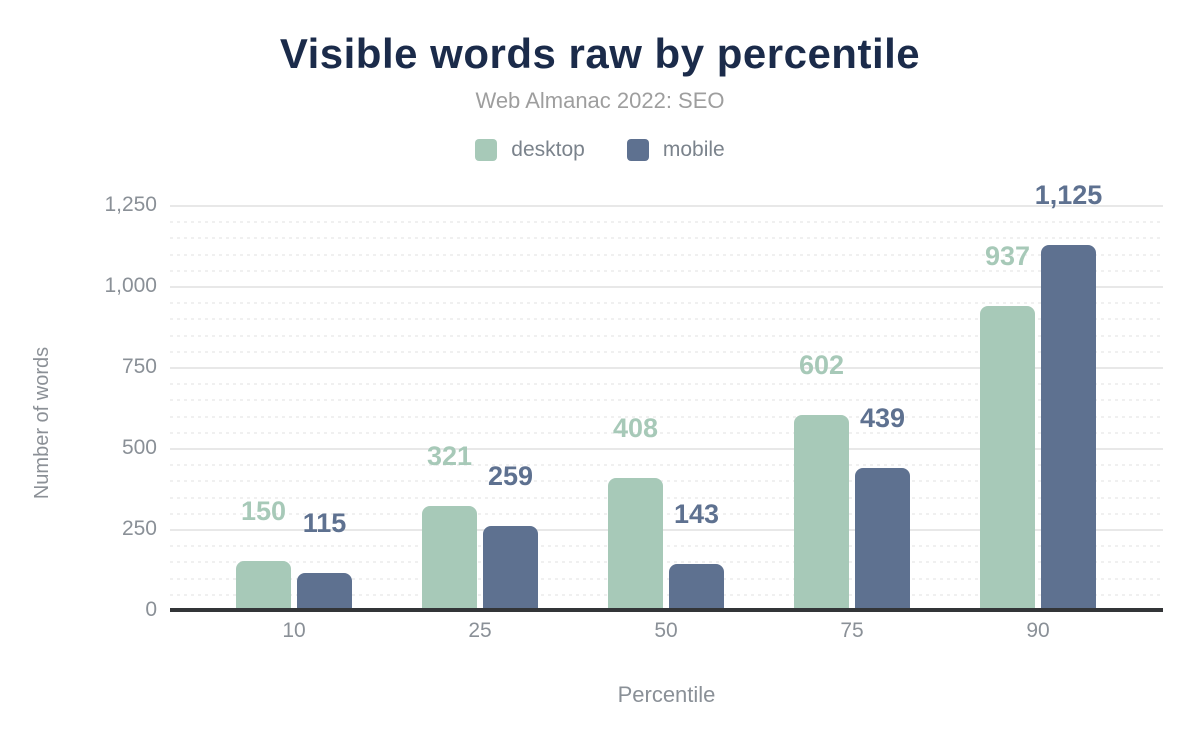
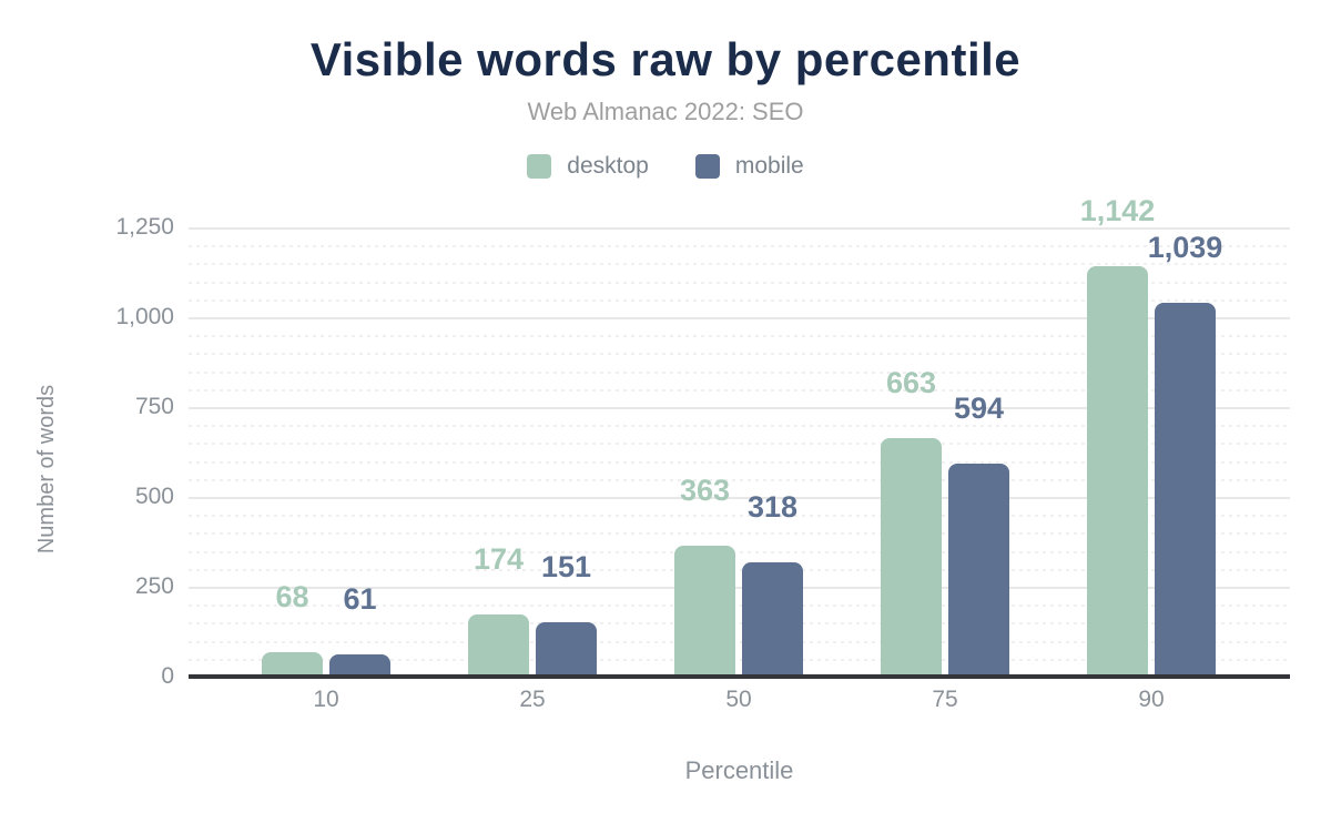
desktop/10: 150 -> 68
mobile/10: 115 -> 61
desktop/25: 321 -> 174
mobile/25: 259 -> 151
desktop/50: 408 -> 363
mobile/50: 143 -> 318
desktop/75: 602 -> 663
mobile/75: 439 -> 594
desktop/90: 937 -> 1,142
mobile/90: 1,125 -> 1,039
